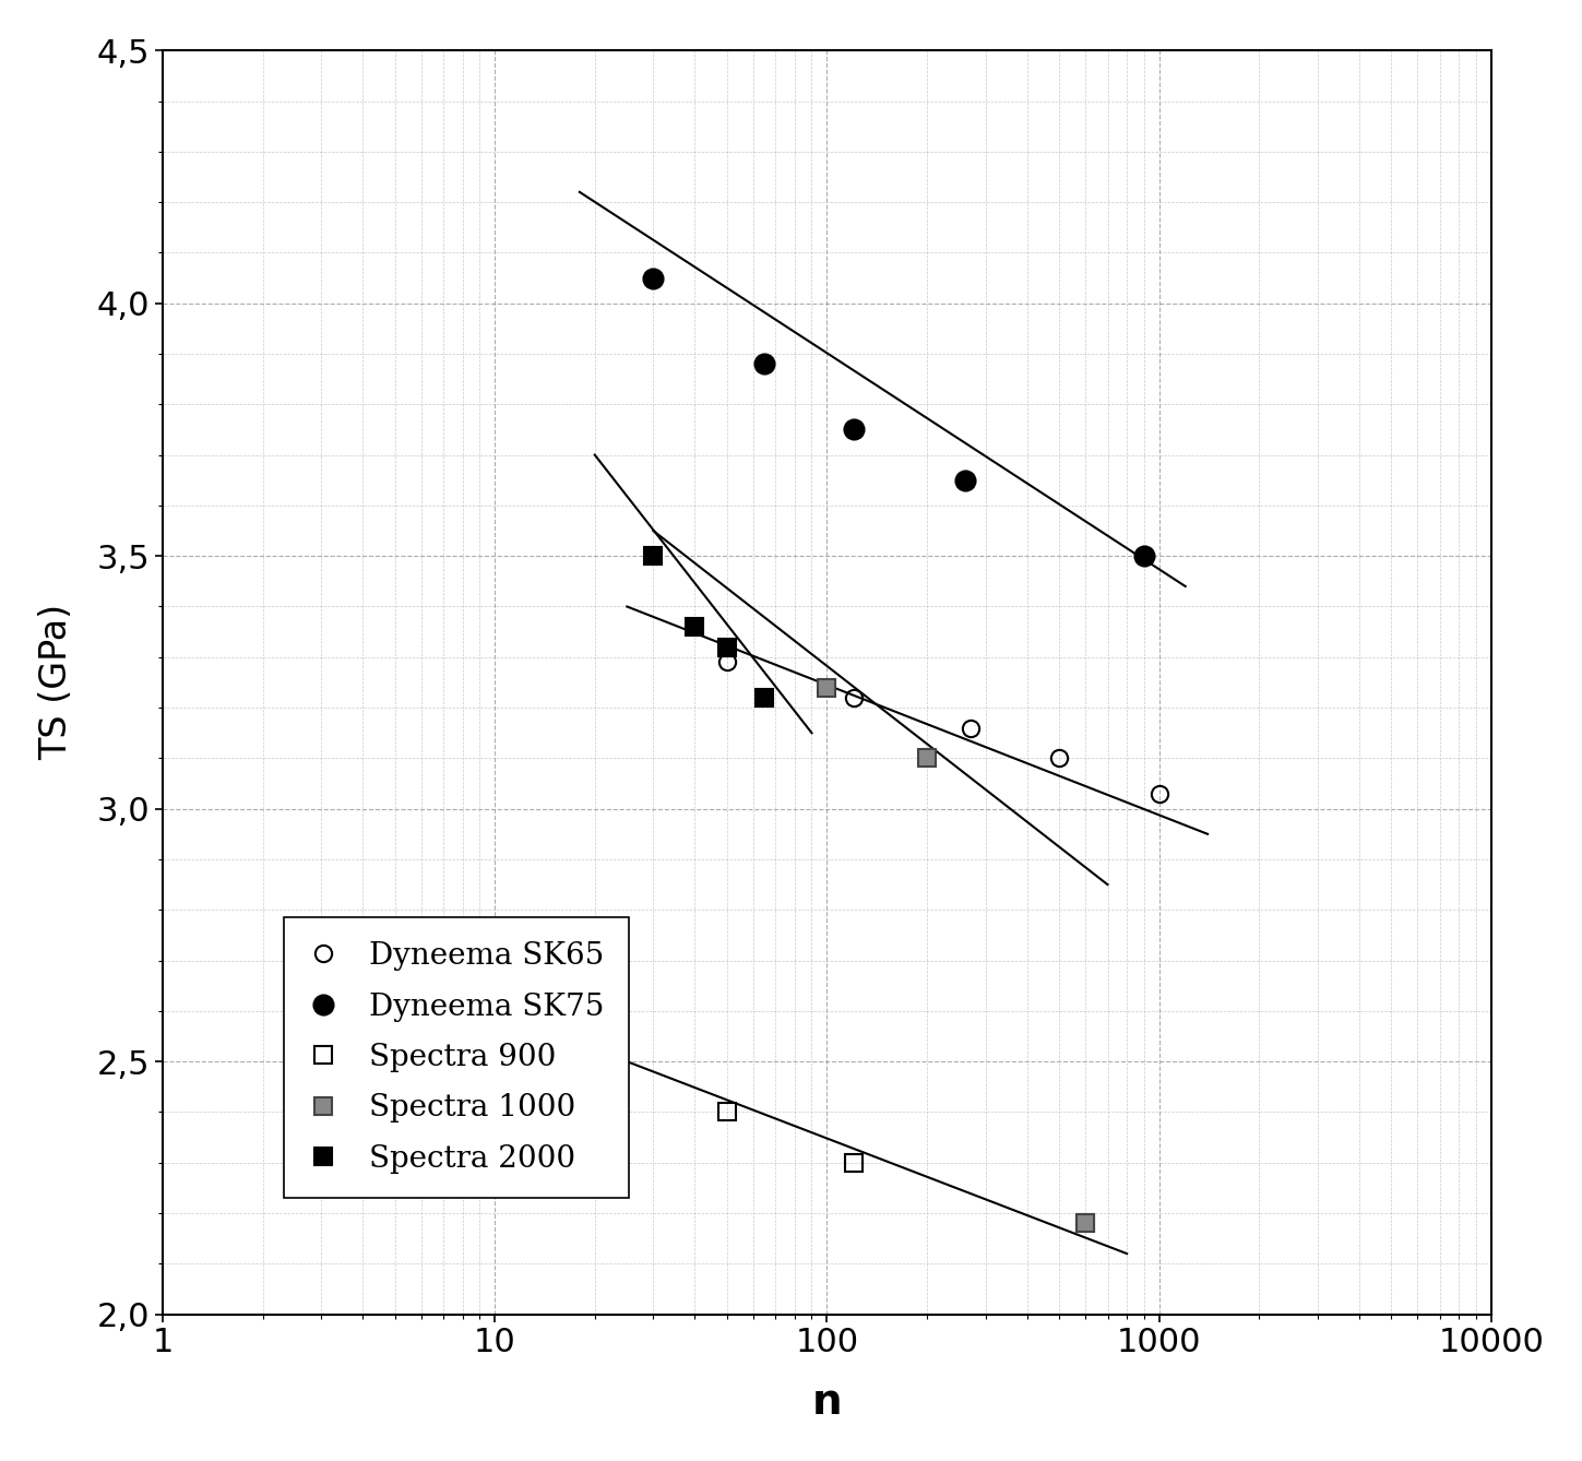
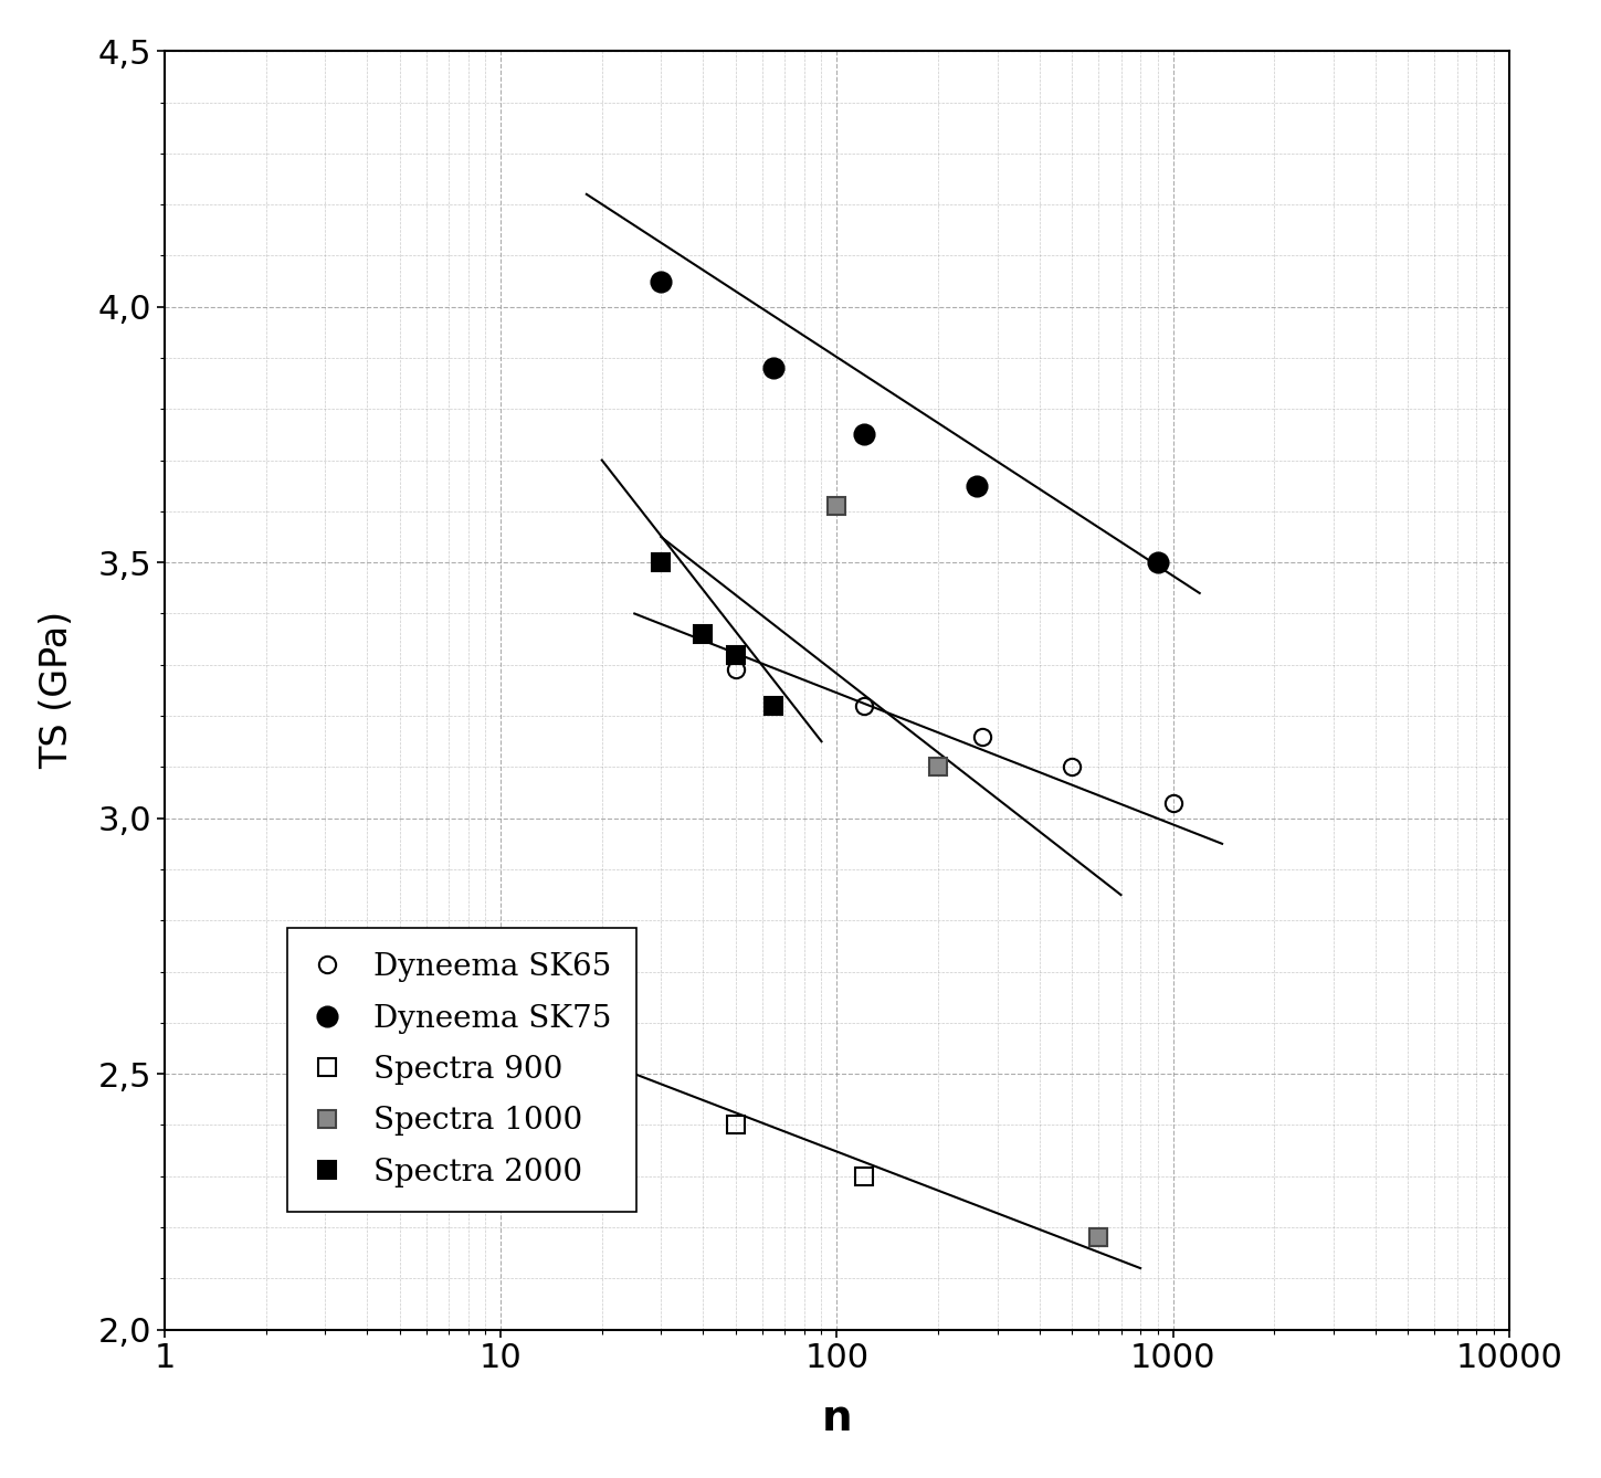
Spectra 1000/100: 3,24 -> 3,61
